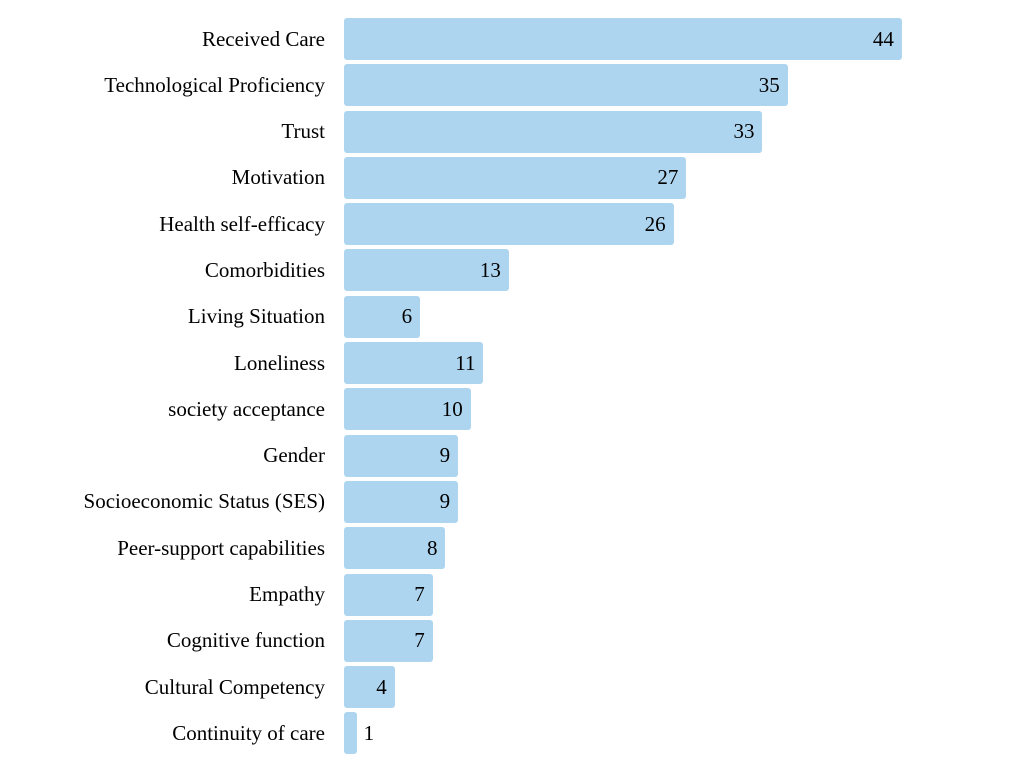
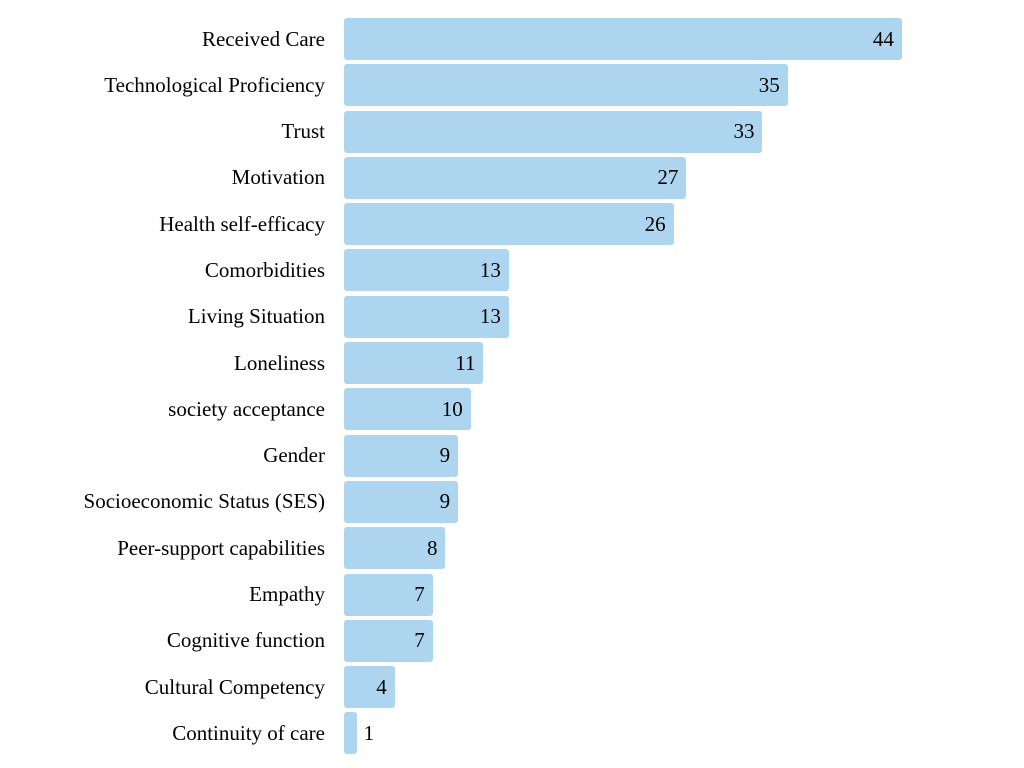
Living Situation: 6 -> 13
